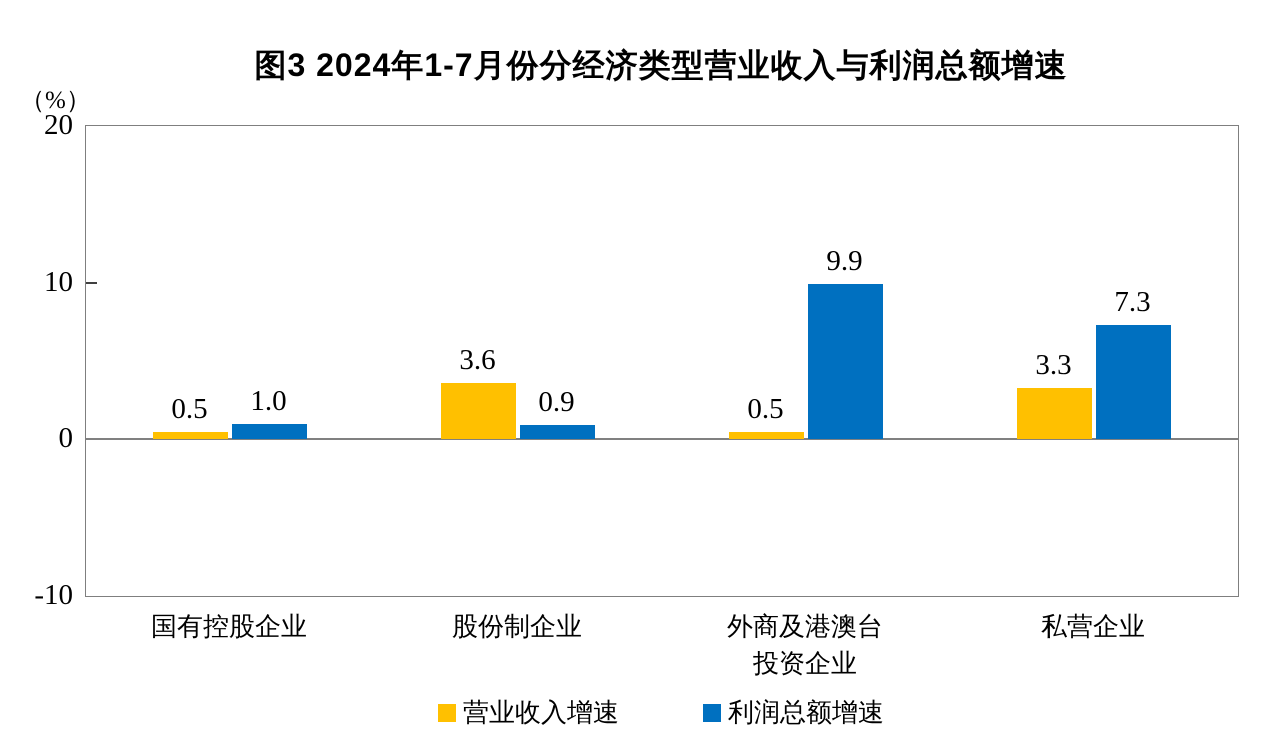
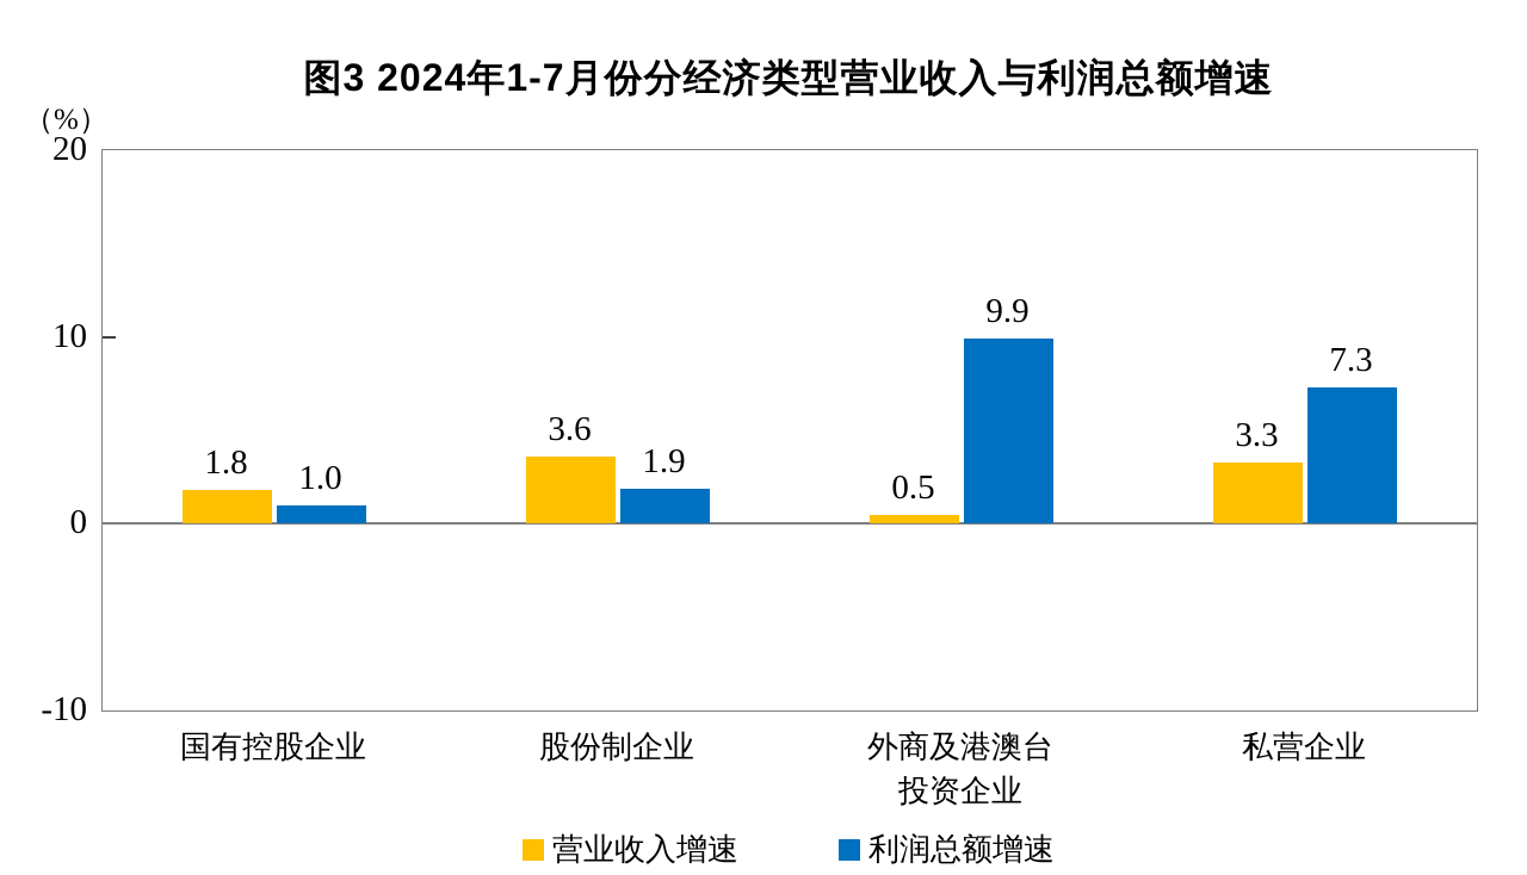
营业收入增速/国有控股企业: 0.5 -> 1.8
利润总额增速/股份制企业: 0.9 -> 1.9
